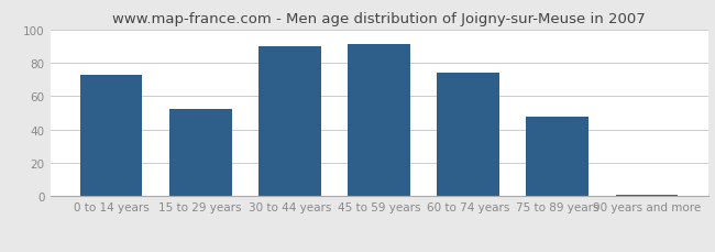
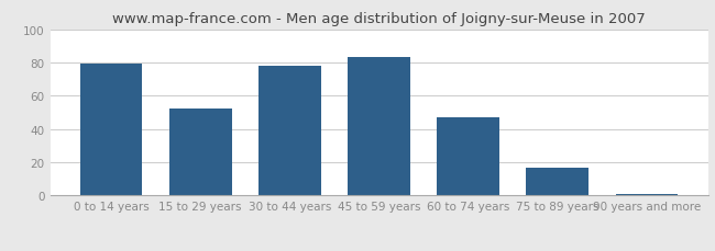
0 to 14 years: 73 -> 79
30 to 44 years: 90 -> 78
45 to 59 years: 91 -> 83
60 to 74 years: 74 -> 47
75 to 89 years: 48 -> 17
